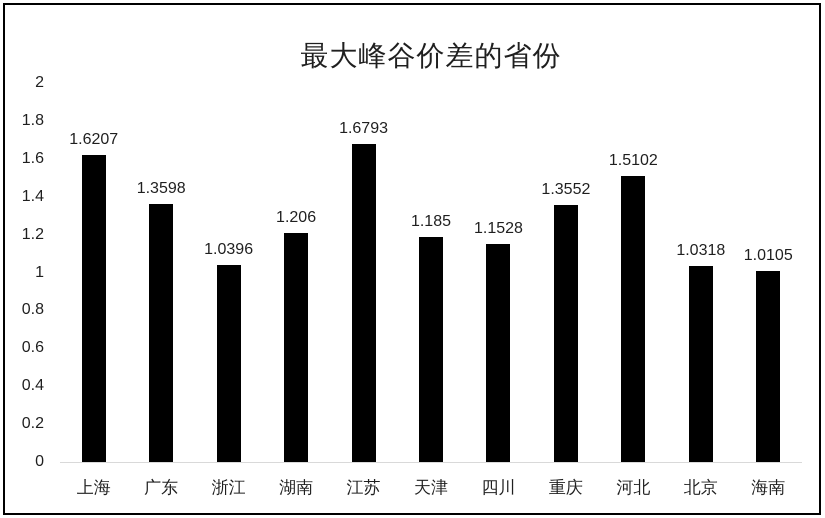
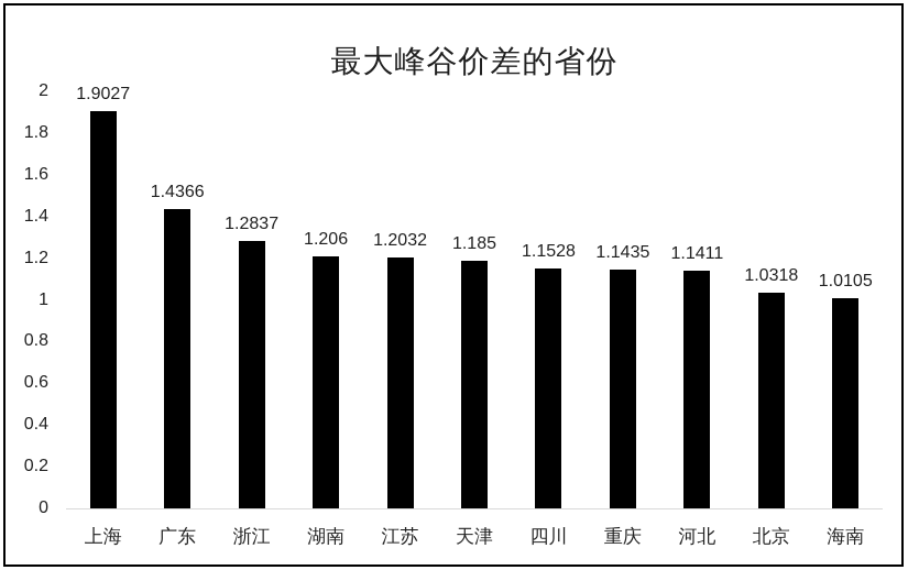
上海: 1.6207 -> 1.9027
广东: 1.3598 -> 1.4366
浙江: 1.0396 -> 1.2837
江苏: 1.6793 -> 1.2032
重庆: 1.3552 -> 1.1435
河北: 1.5102 -> 1.1411
